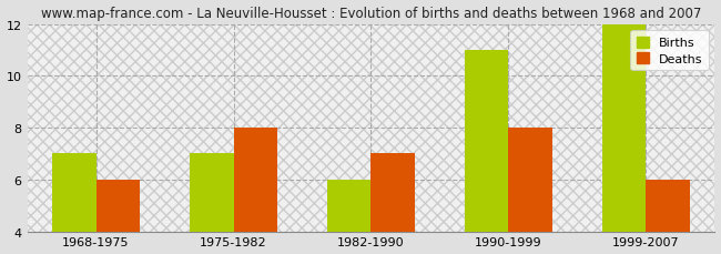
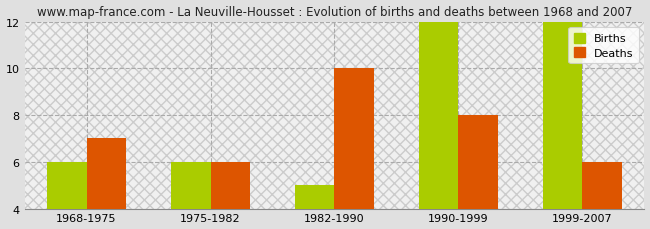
Births/1968-1975: 7 -> 6
Deaths/1968-1975: 6 -> 7
Births/1975-1982: 7 -> 6
Deaths/1975-1982: 8 -> 6
Births/1982-1990: 6 -> 5
Deaths/1982-1990: 7 -> 10
Births/1990-1999: 11 -> 12
